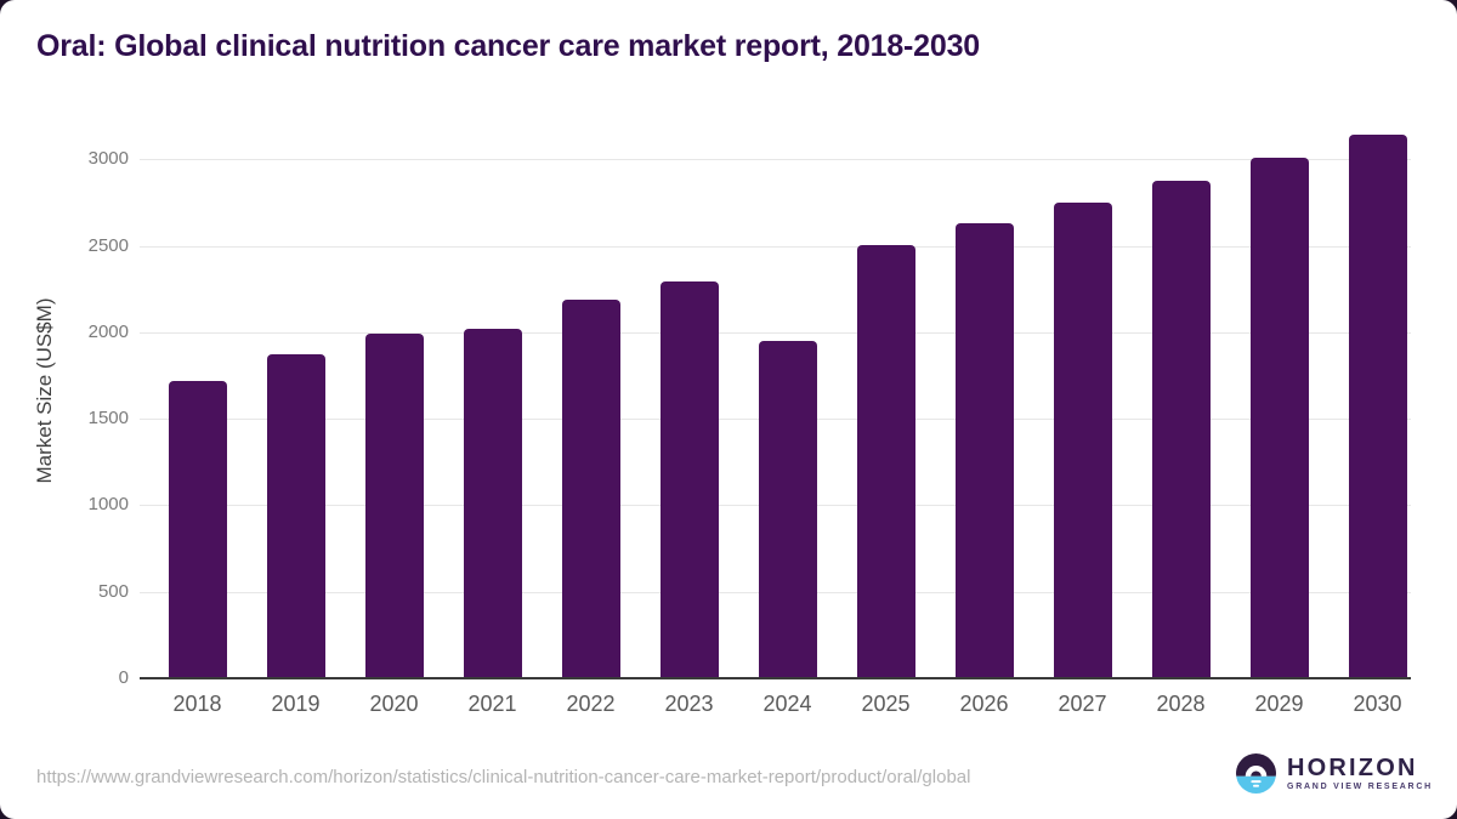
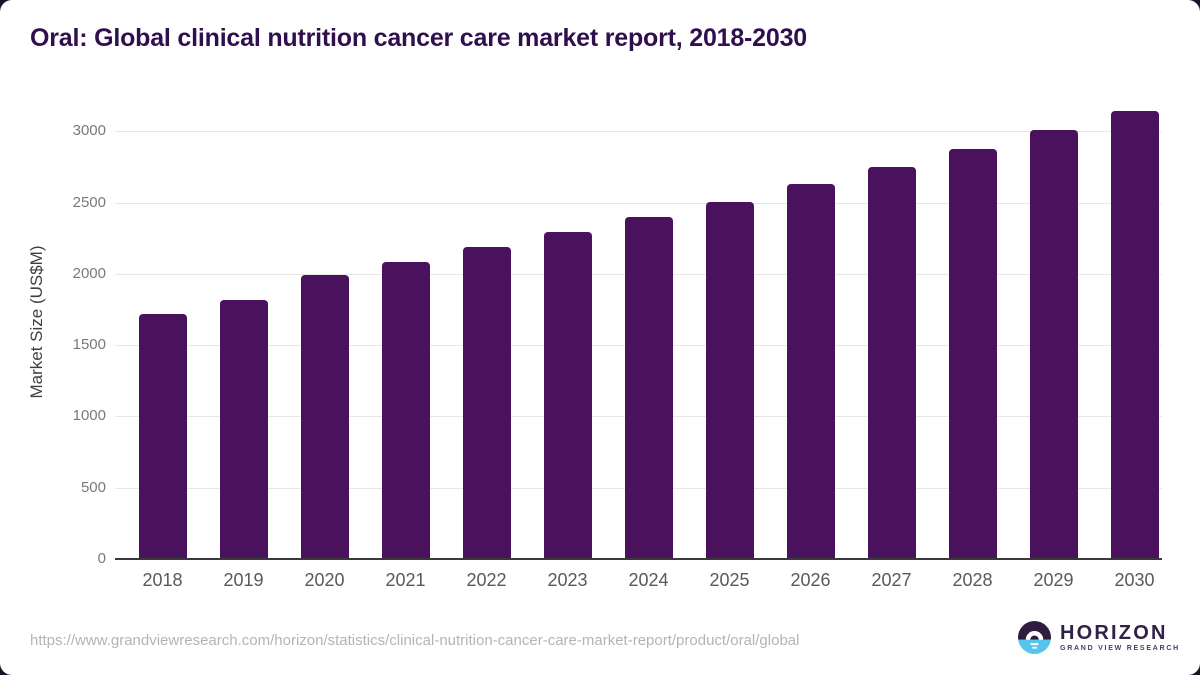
2019: 1870 -> 1820
2021: 2020 -> 2080
2024: 1950 -> 2400
